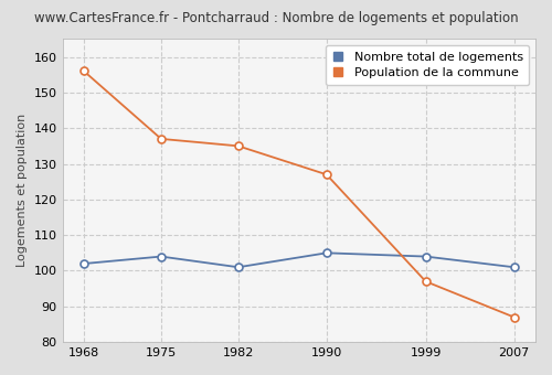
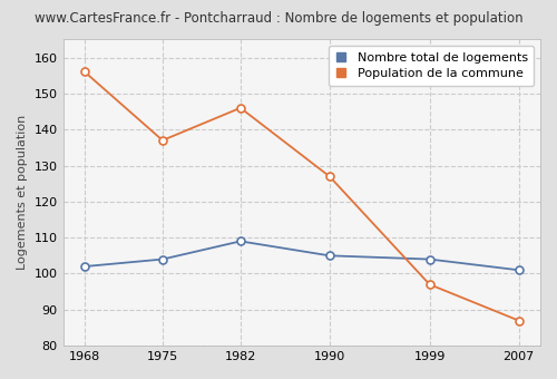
Nombre total de logements/1982: 101 -> 109
Population de la commune/1982: 135 -> 146
